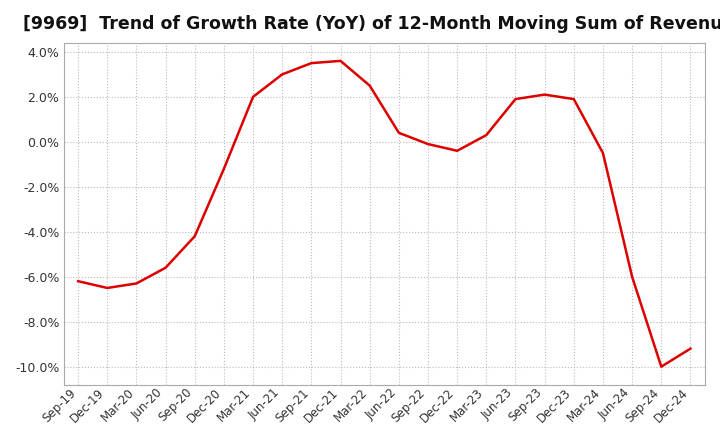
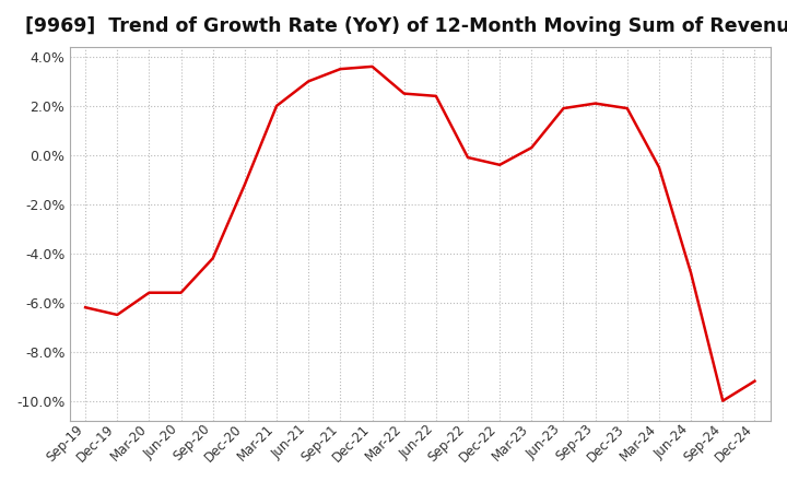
Mar-20: -6.3% -> -5.6%
Jun-22: 0.4% -> 2.4%
Jun-24: -6.0% -> -4.8%
